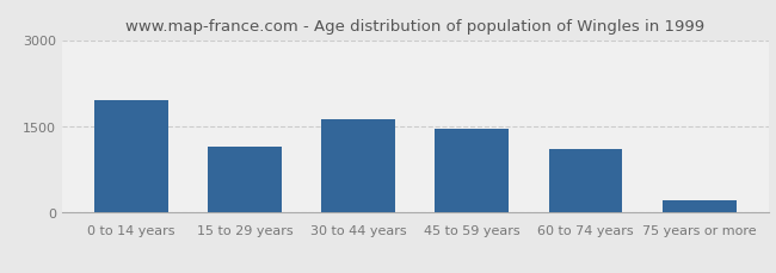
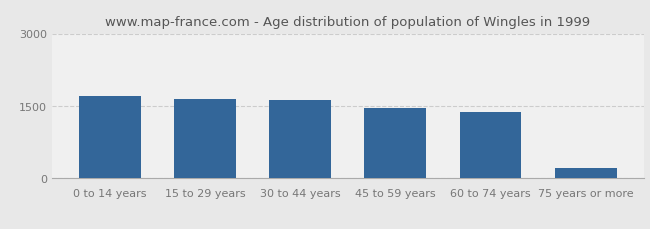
0 to 14 years: 1950 -> 1700
15 to 29 years: 1150 -> 1640
60 to 74 years: 1100 -> 1370
